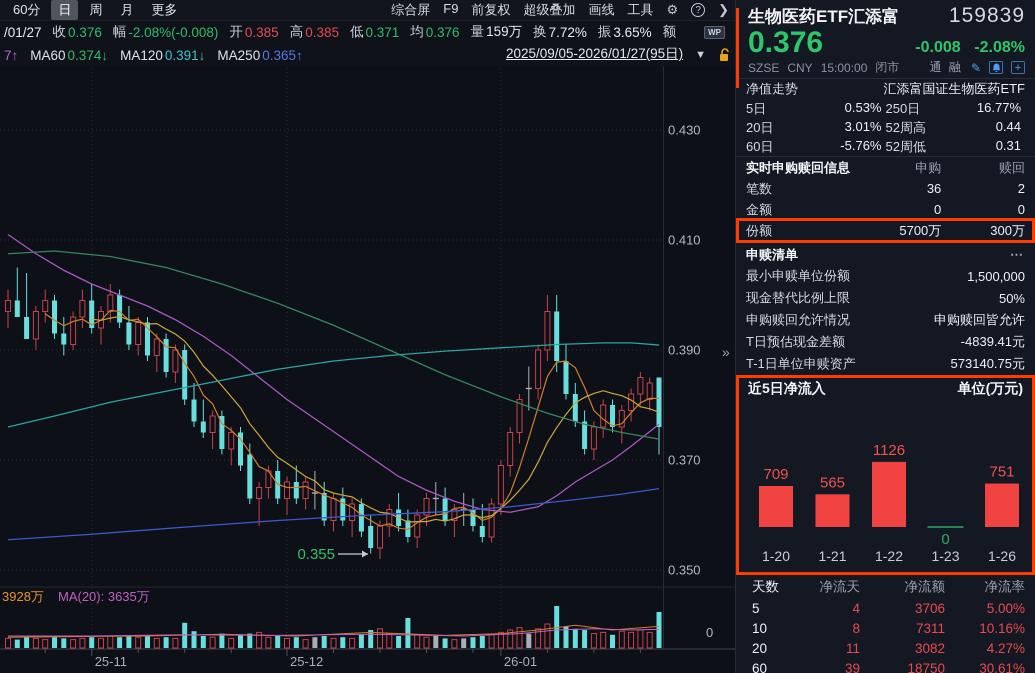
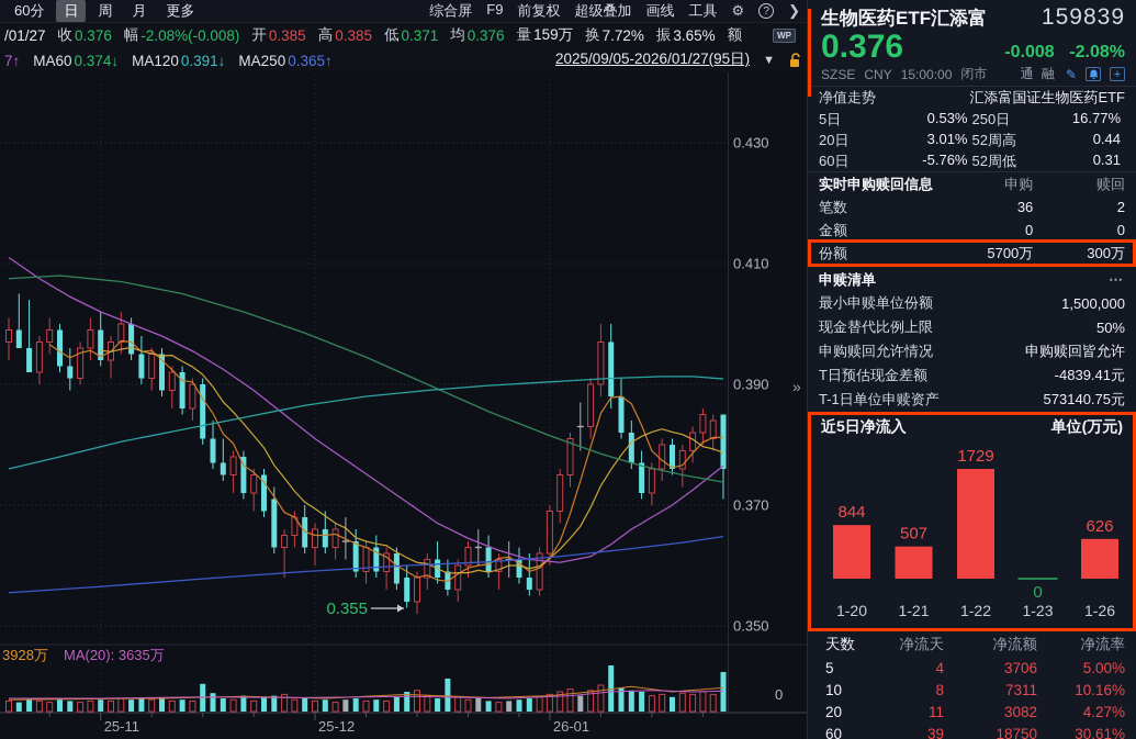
近5日净流入/1-20: 709 -> 844
近5日净流入/1-21: 565 -> 507
近5日净流入/1-22: 1126 -> 1729
近5日净流入/1-26: 751 -> 626
